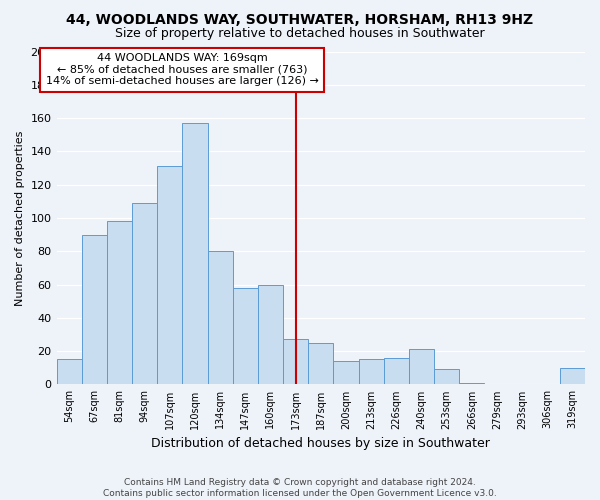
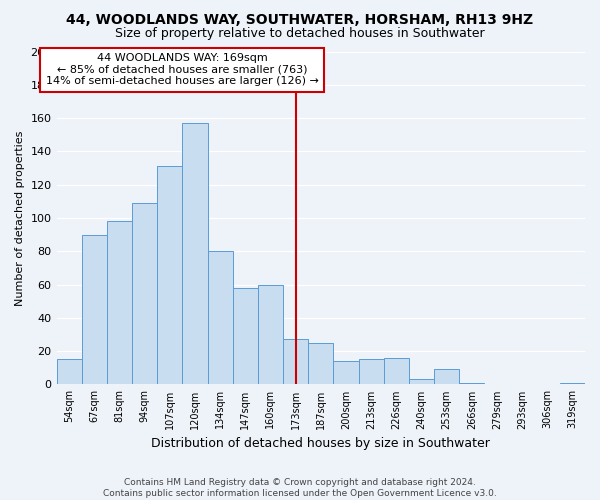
240sqm: 21 -> 3
319sqm: 10 -> 1
